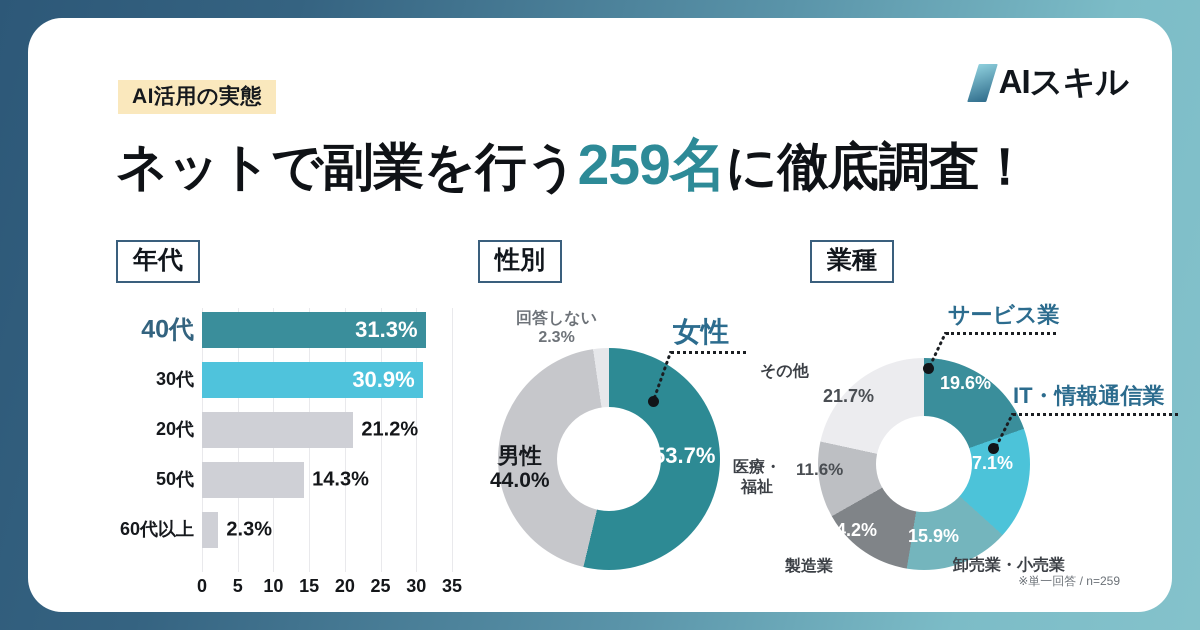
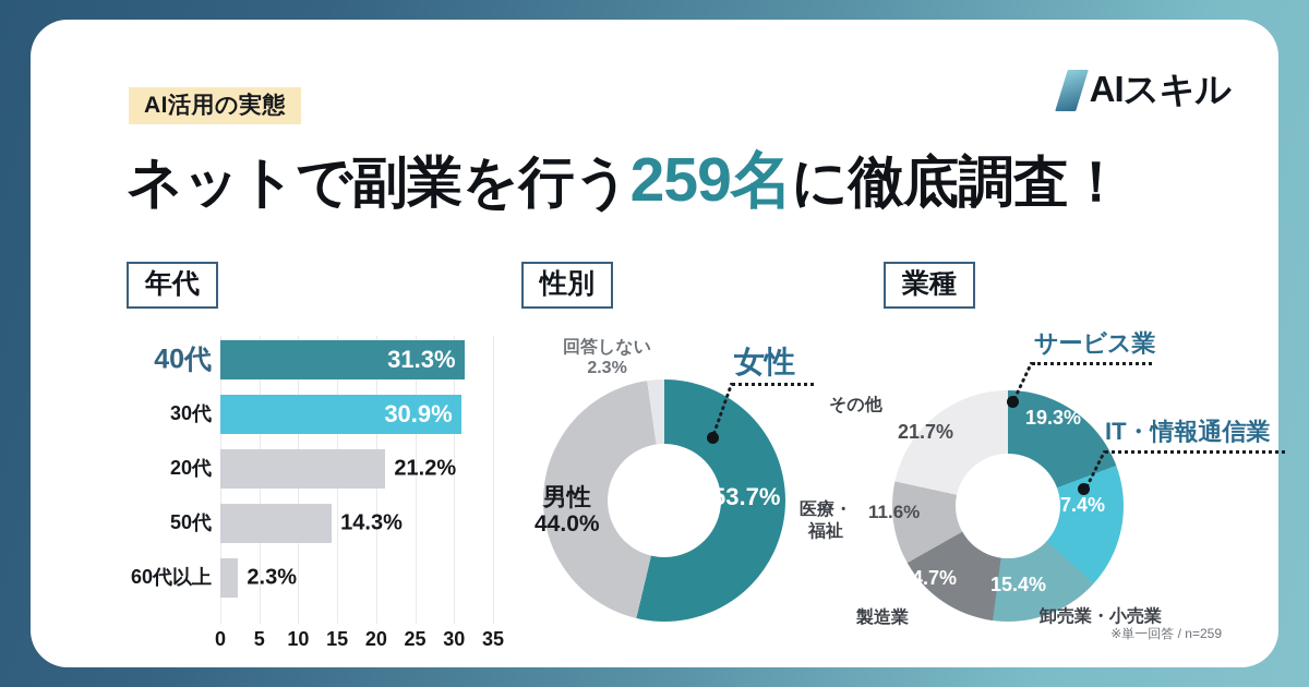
業種/サービス業: 19.6% -> 19.3%
業種/IT・情報通信業: 17.1% -> 17.4%
業種/卸売業・小売業: 15.9% -> 15.4%
業種/製造業: 14.2% -> 14.7%
